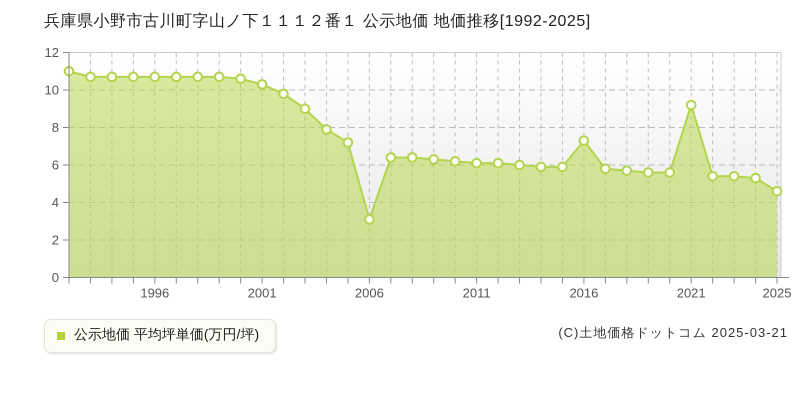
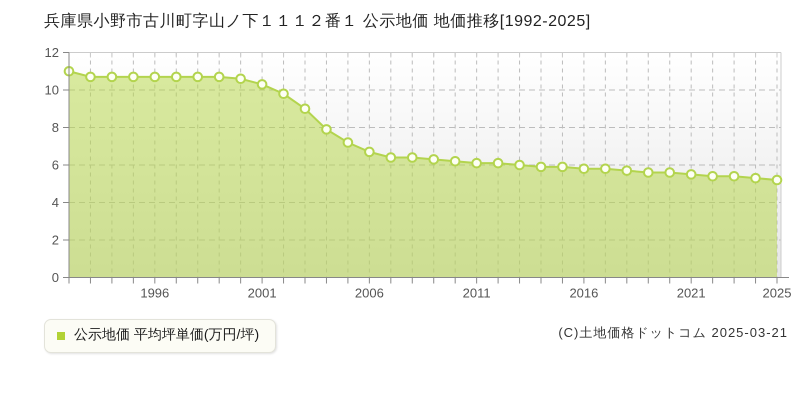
2006: 3.1 -> 6.7
2016: 7.3 -> 5.8
2021: 9.2 -> 5.5
2025: 4.6 -> 5.2
